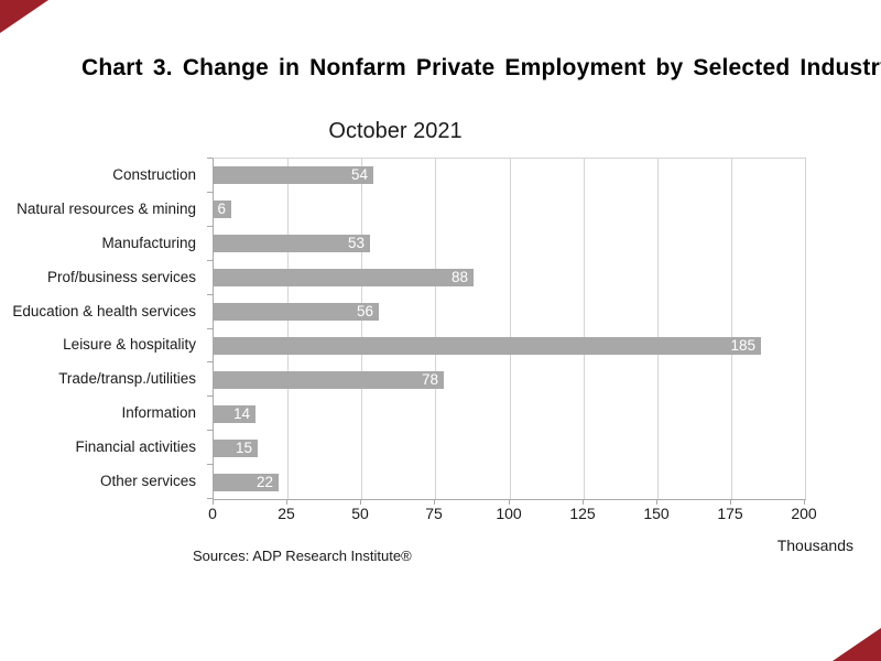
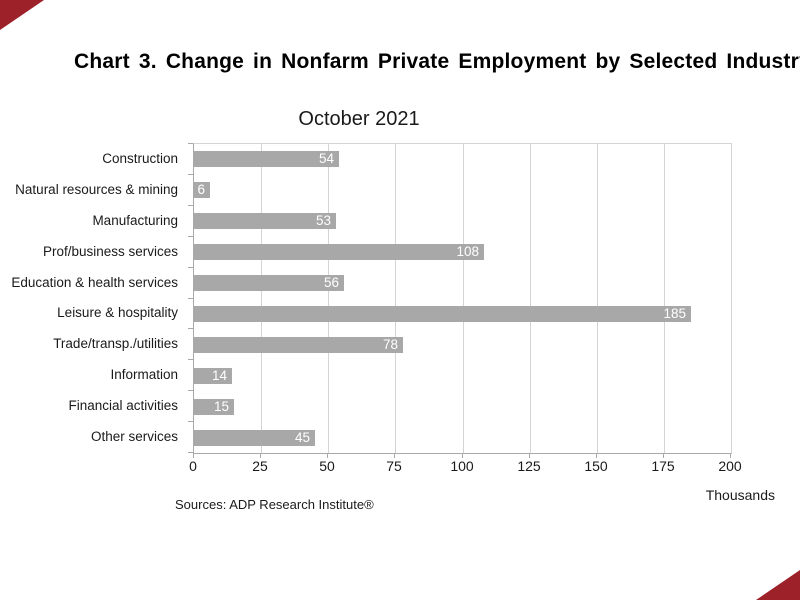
Prof/business services: 88 -> 108
Other services: 22 -> 45
